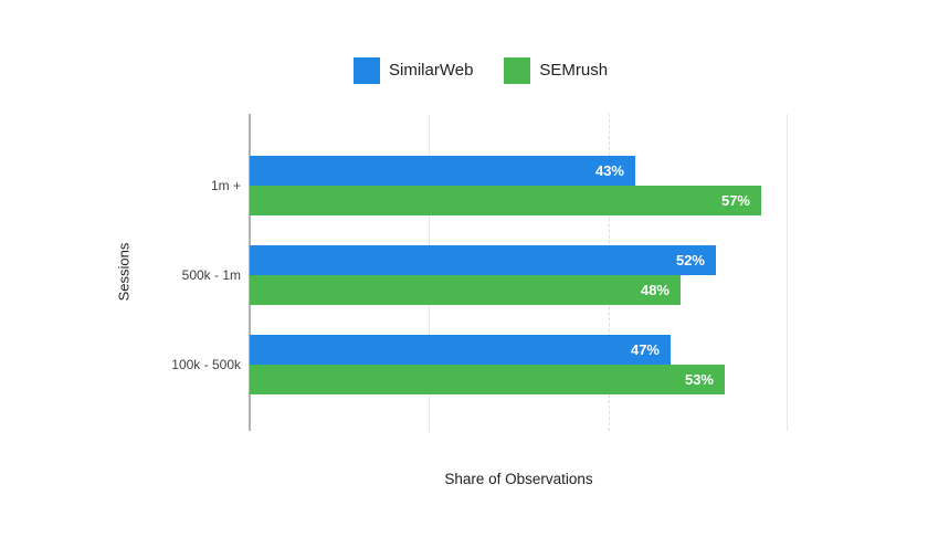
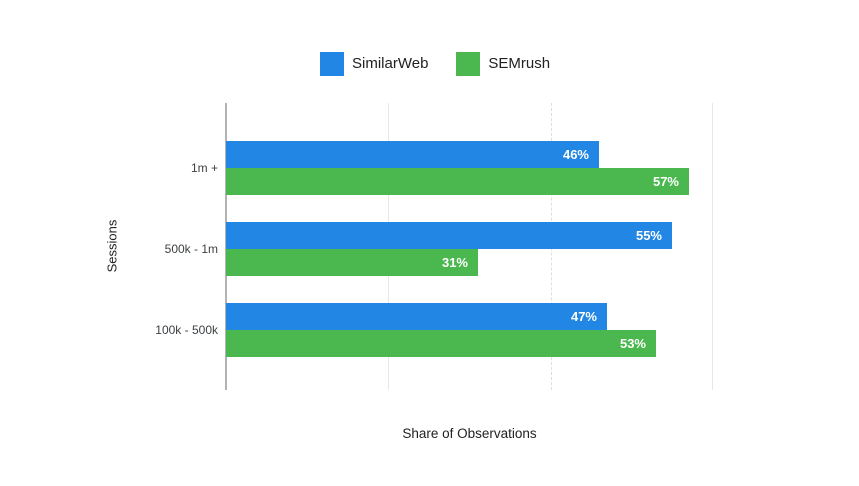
SimilarWeb/1m +: 43% -> 46%
SimilarWeb/500k - 1m: 52% -> 55%
SEMrush/500k - 1m: 48% -> 31%
